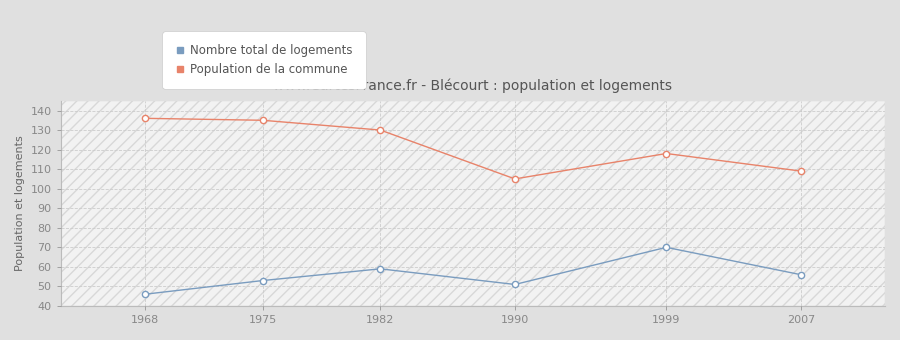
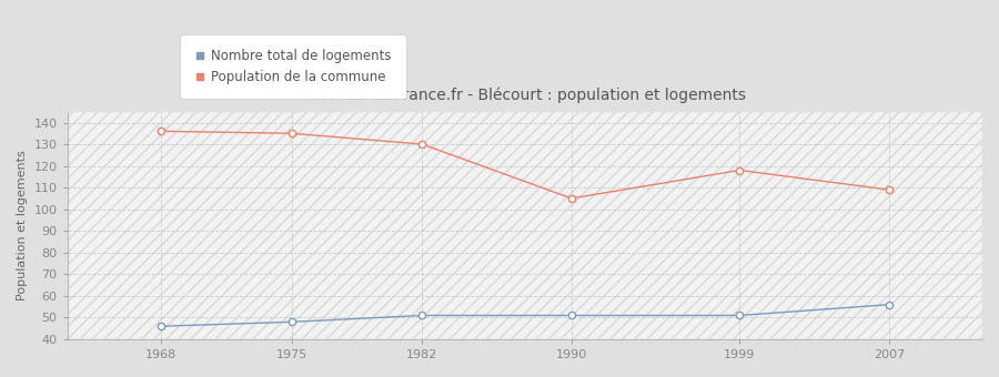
Nombre total de logements/1975: 53 -> 48
Nombre total de logements/1982: 59 -> 51
Nombre total de logements/1999: 70 -> 51
